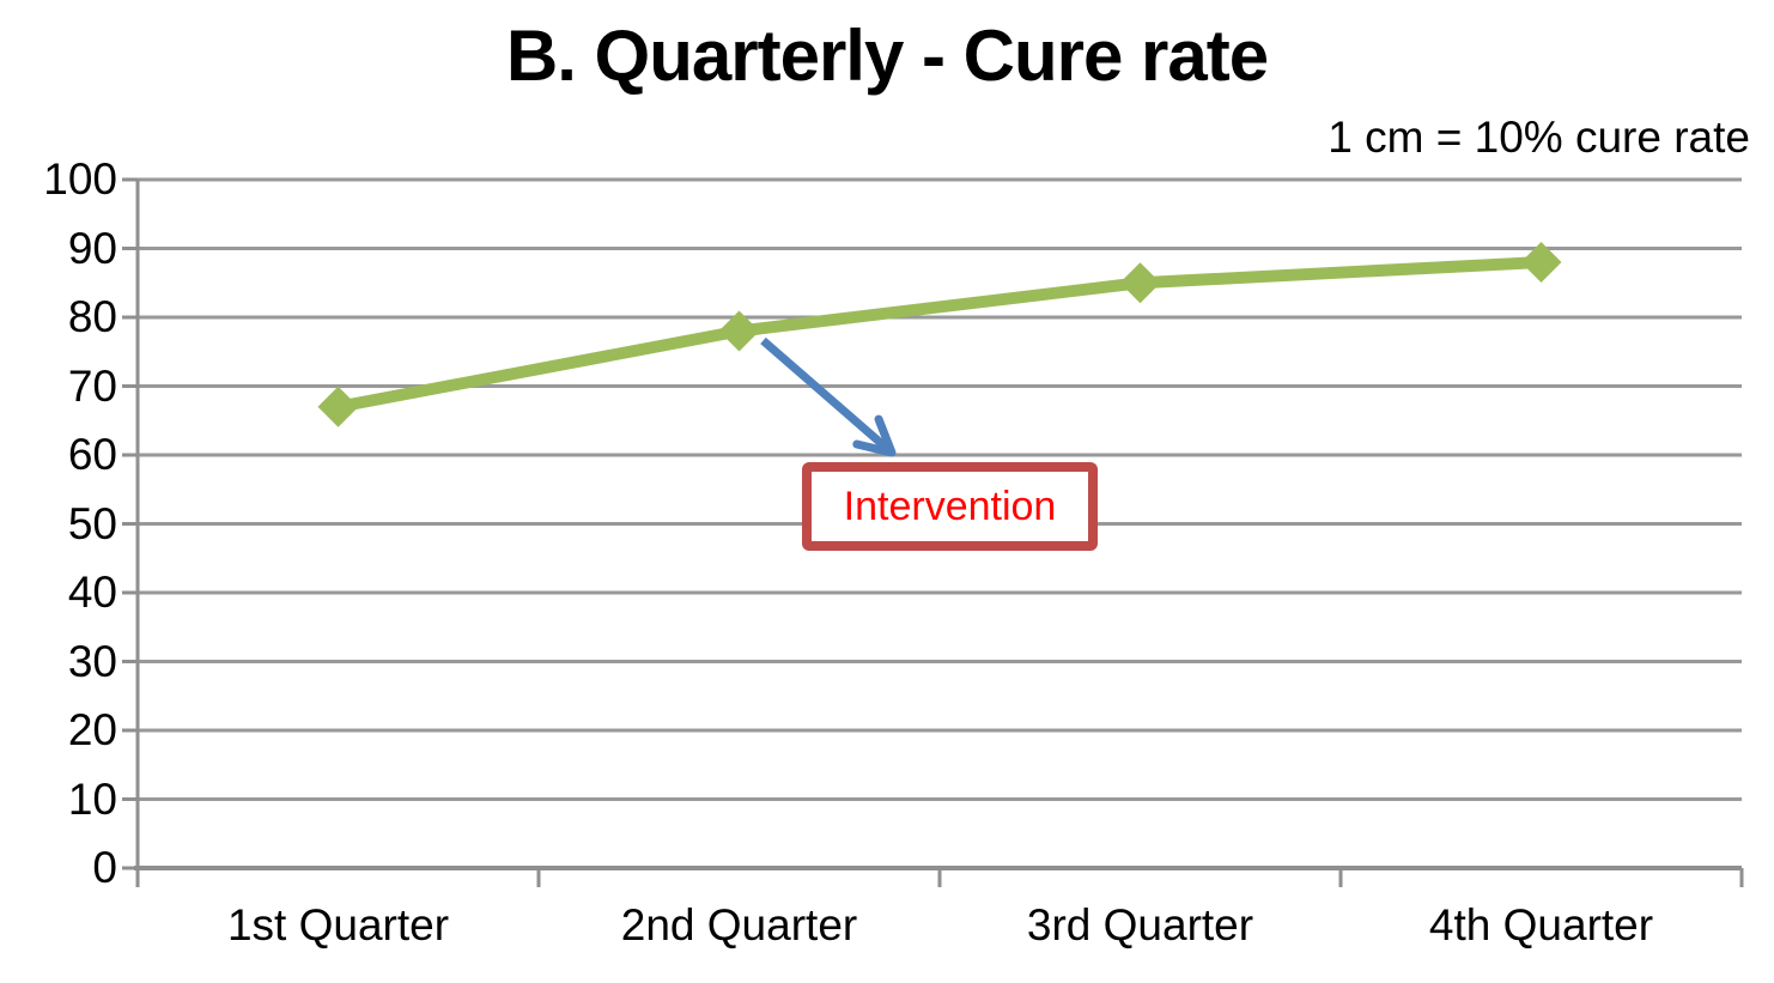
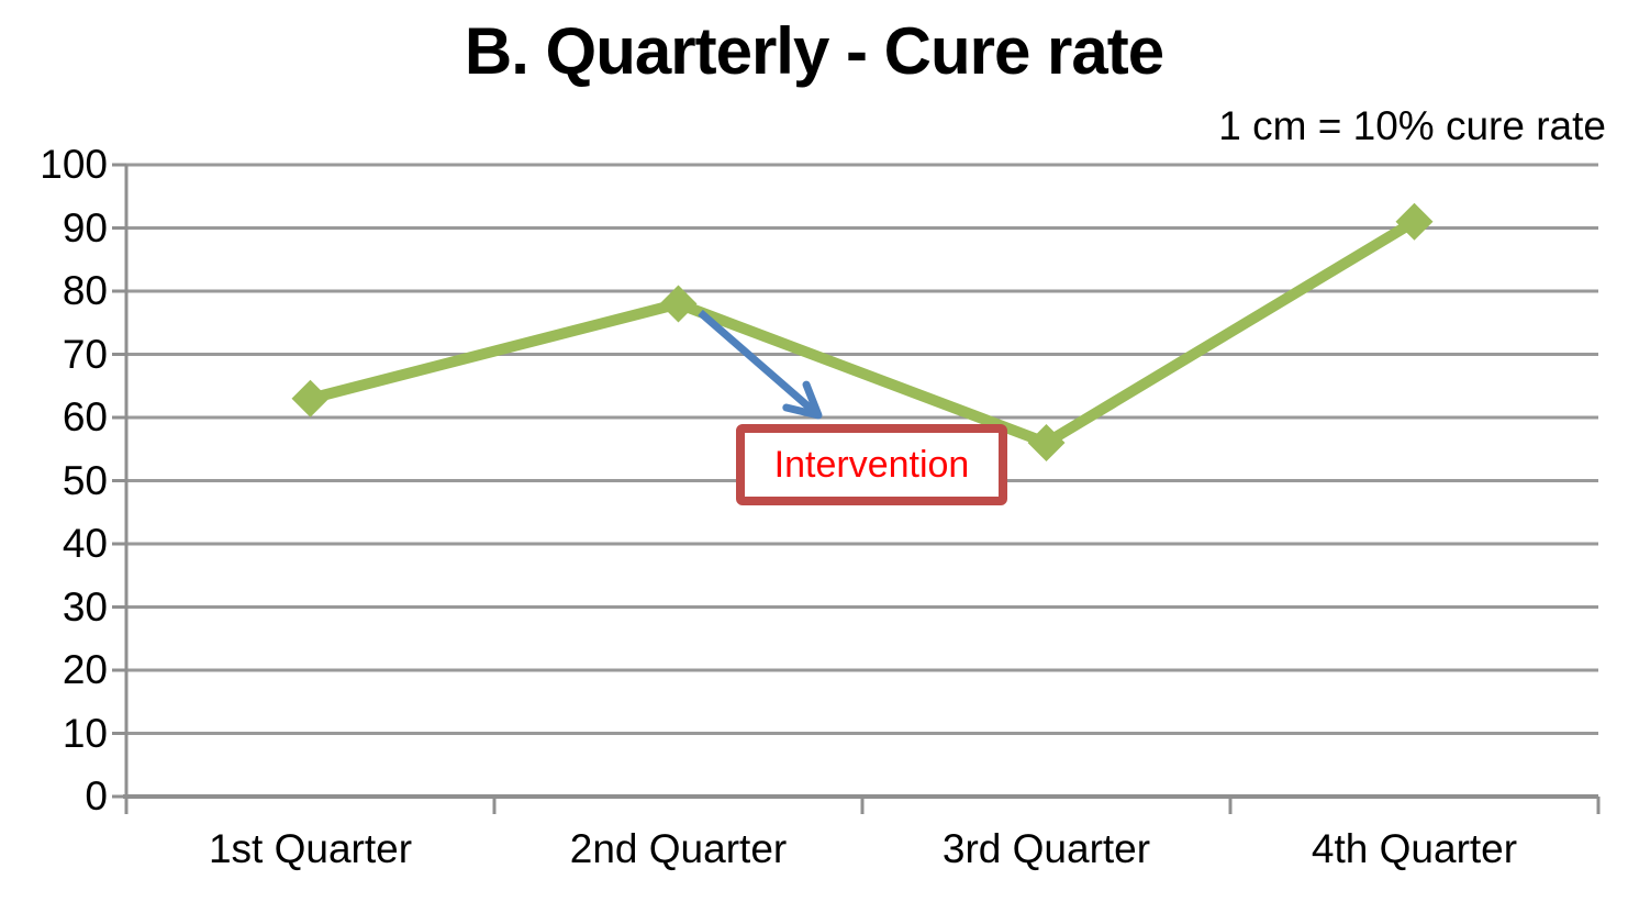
1st Quarter: 67 -> 63
3rd Quarter: 85 -> 56
4th Quarter: 88 -> 91
